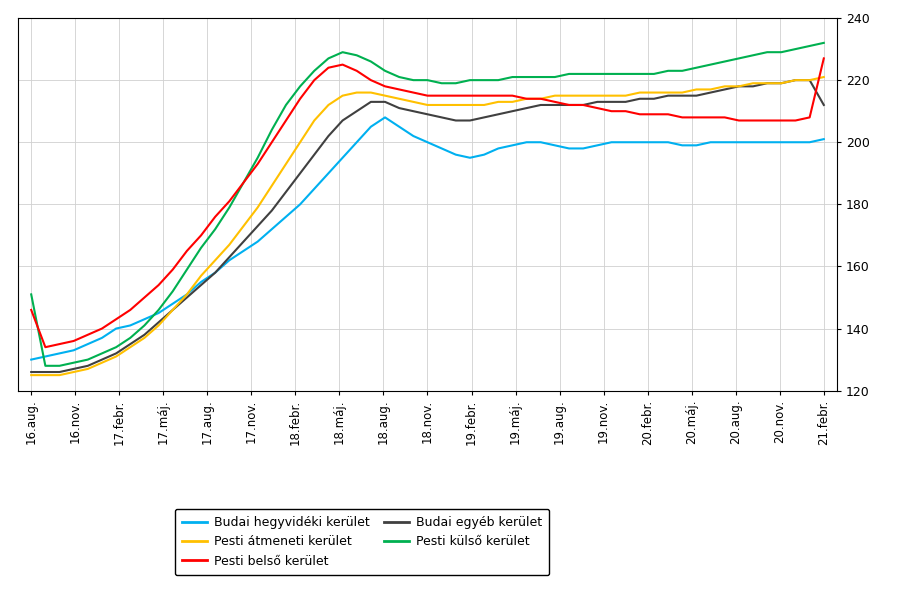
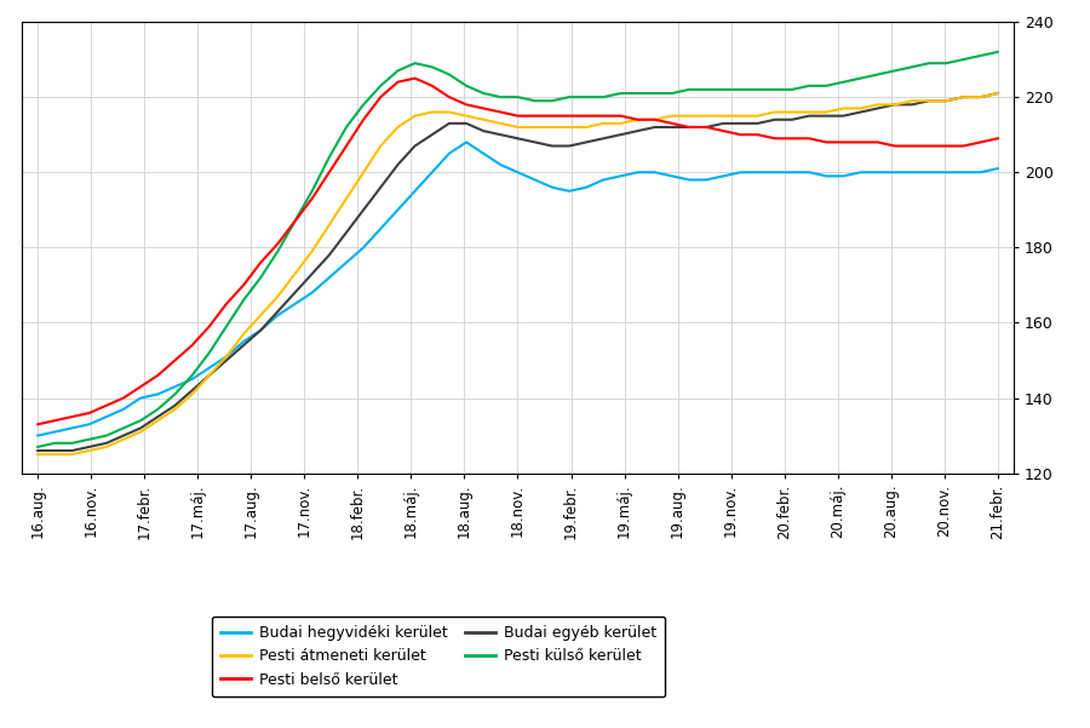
Pesti külső kerület/16.aug.: 151 -> 127
Pesti belső kerület/16.aug.: 146 -> 133
Budai egyéb kerület/21.febr.: 212 -> 221
Pesti belső kerület/21.febr.: 227 -> 209
